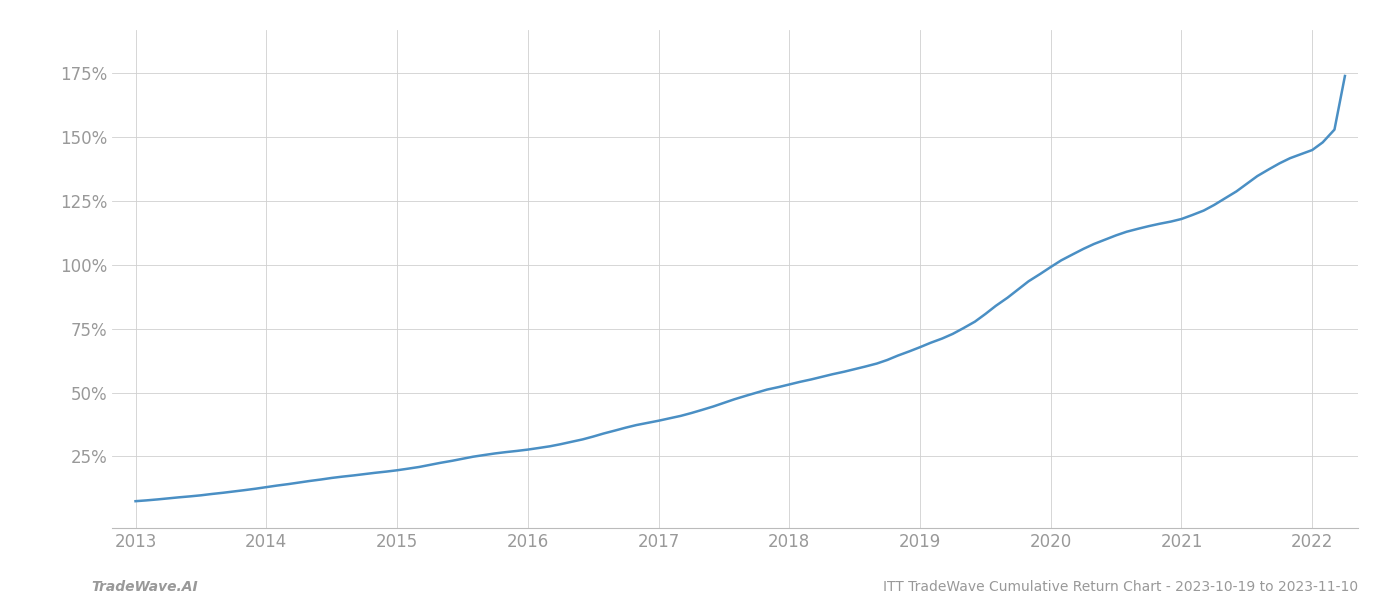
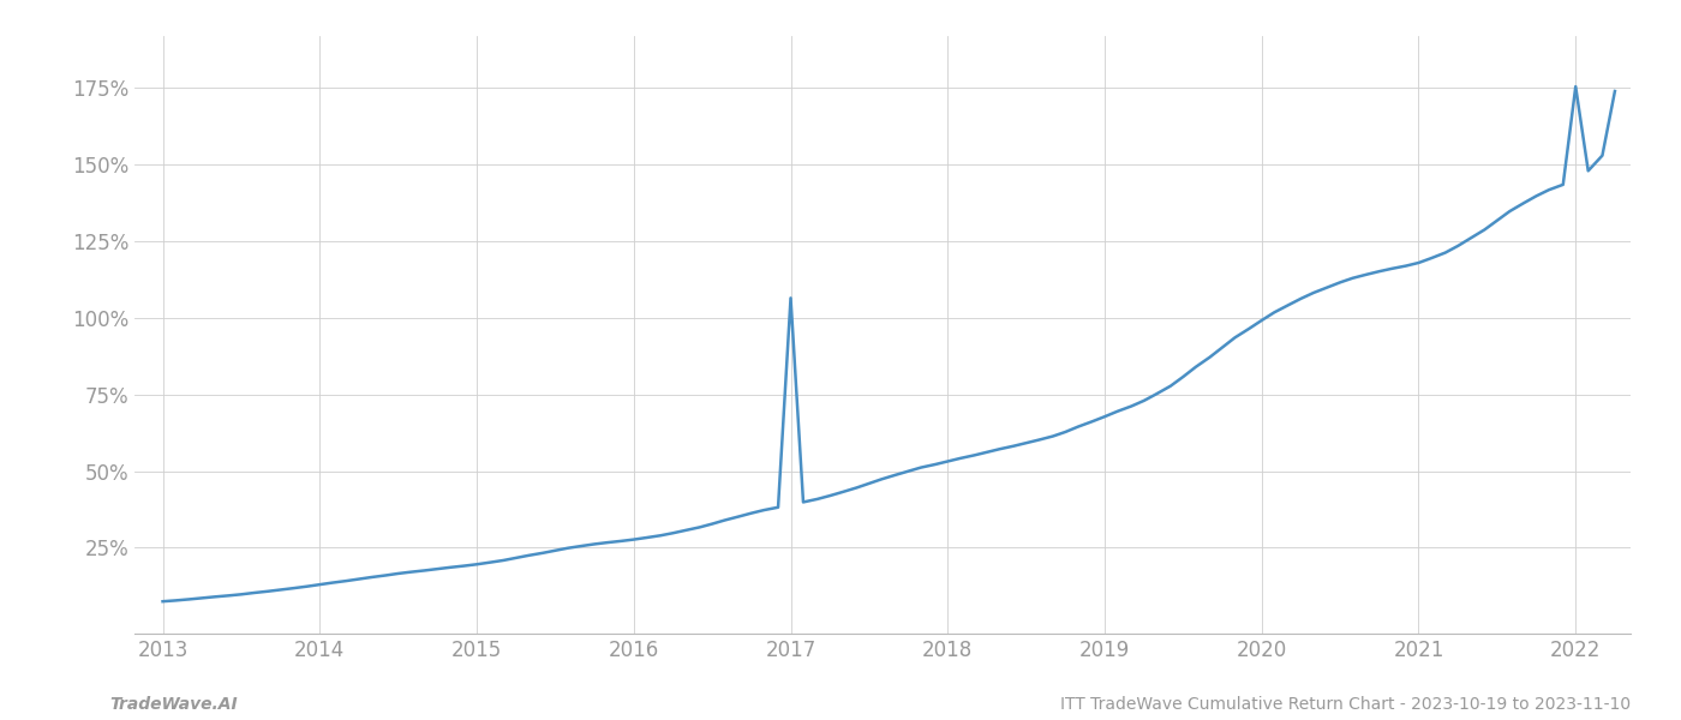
2017: 39.0% -> 106.5%
2022: 145.0% -> 175.5%
